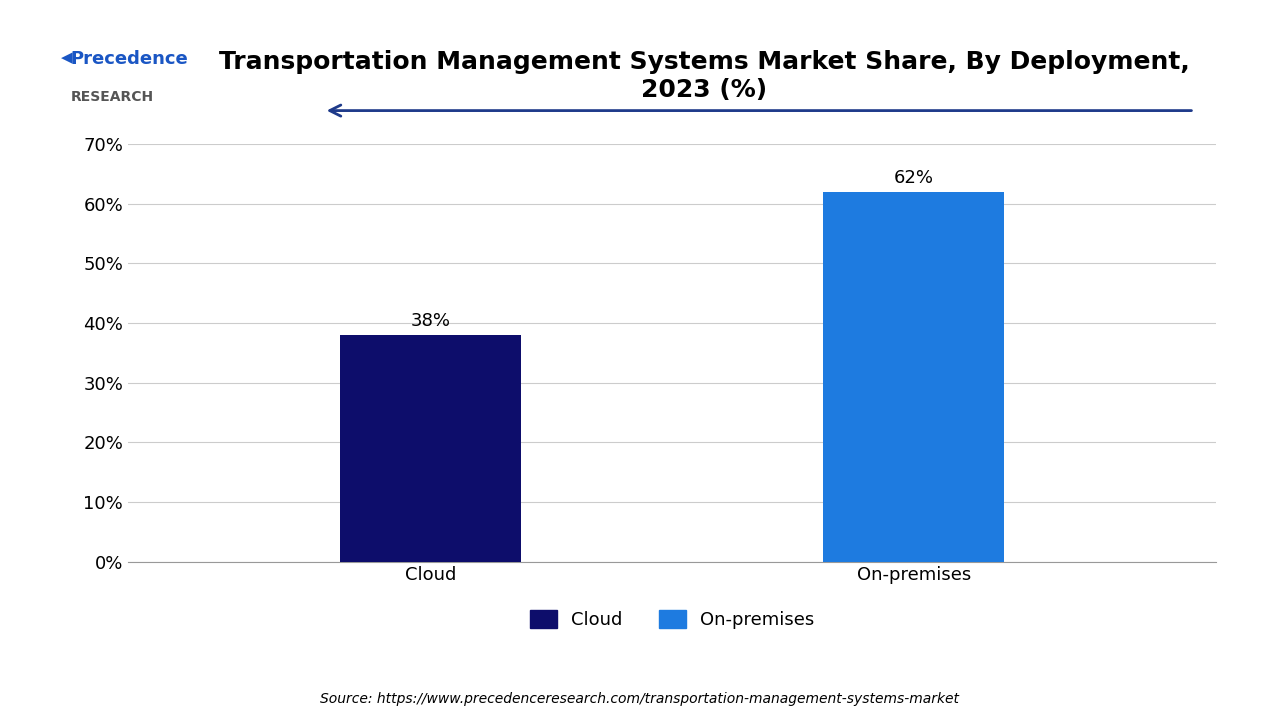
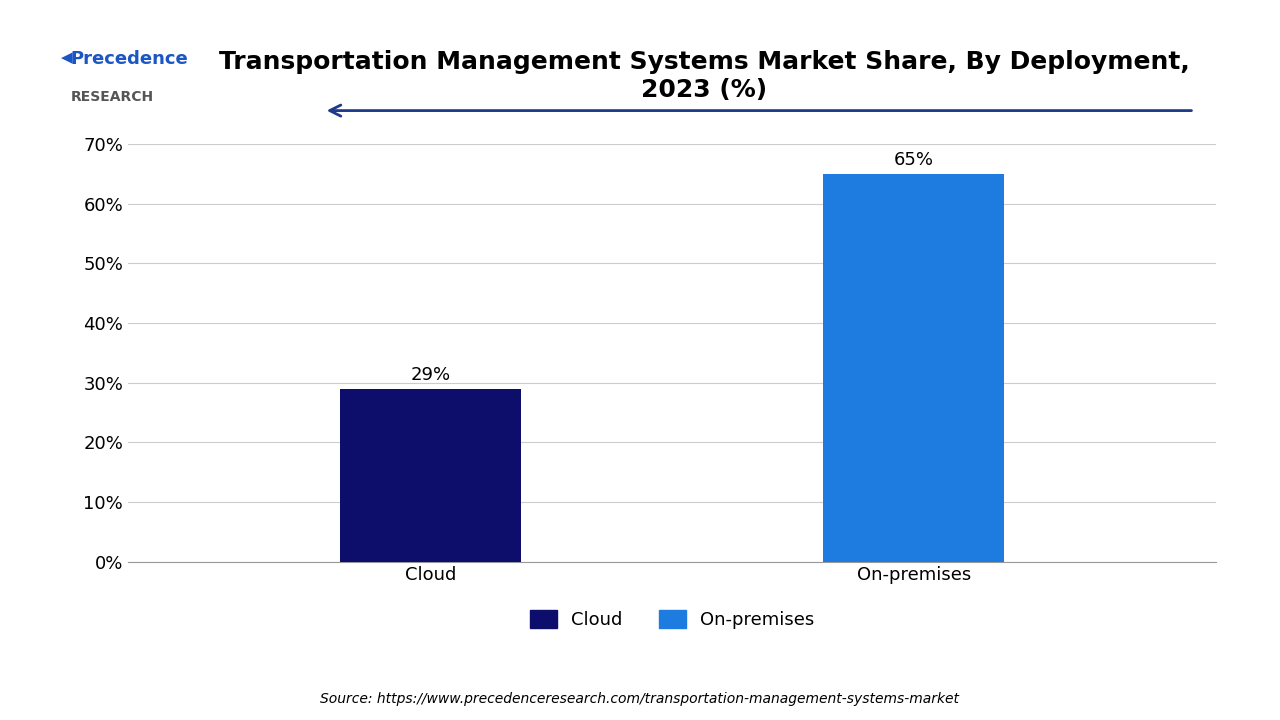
Cloud: 38% -> 29%
On-premises: 62% -> 65%
